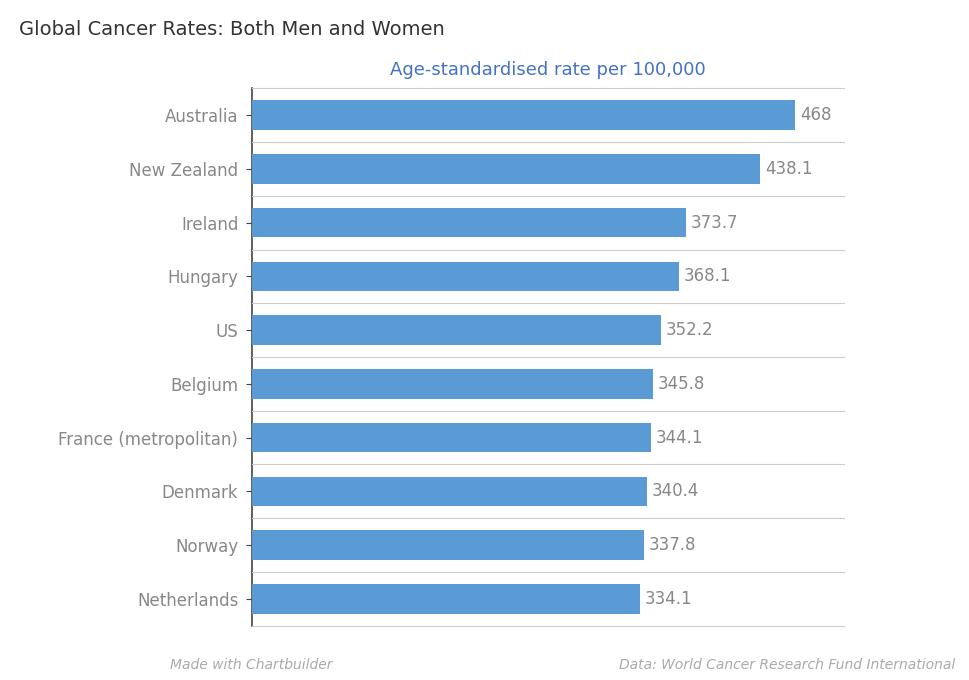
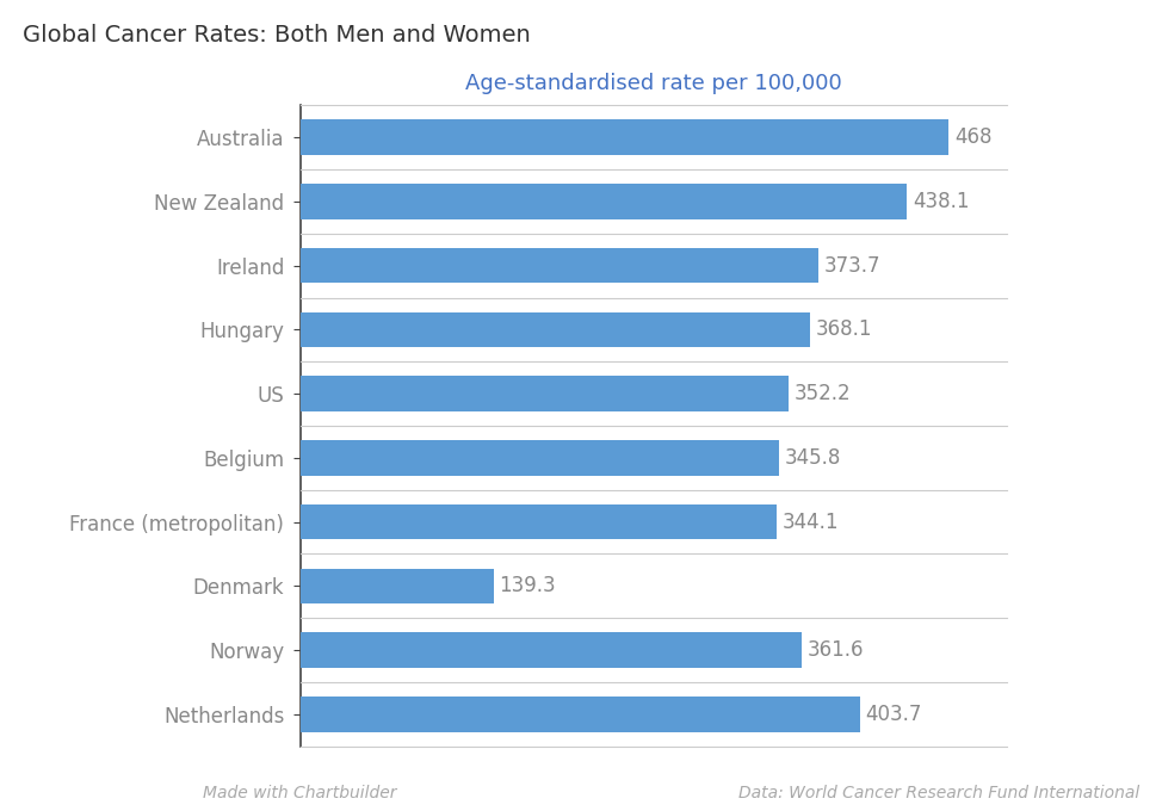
Denmark: 340.4 -> 139.3
Norway: 337.8 -> 361.6
Netherlands: 334.1 -> 403.7
